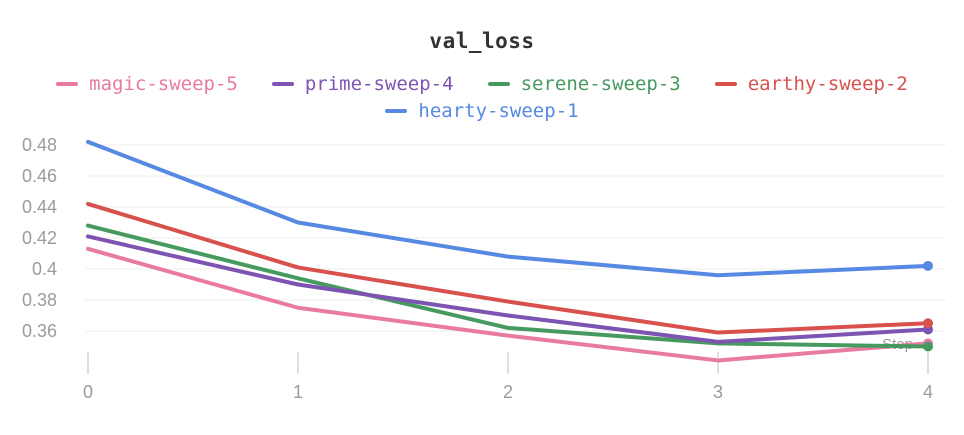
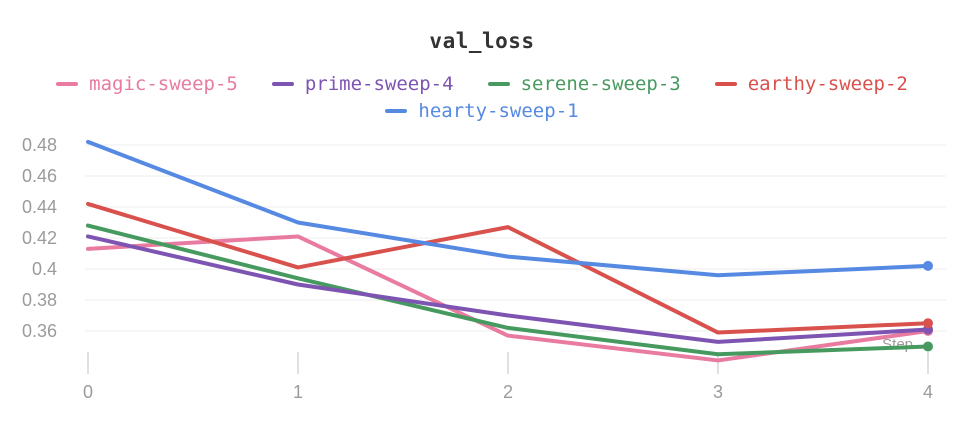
magic-sweep-5/1: 0.375 -> 0.421
earthy-sweep-2/2: 0.379 -> 0.427
serene-sweep-3/3: 0.352 -> 0.345
magic-sweep-5/4: 0.352 -> 0.360
